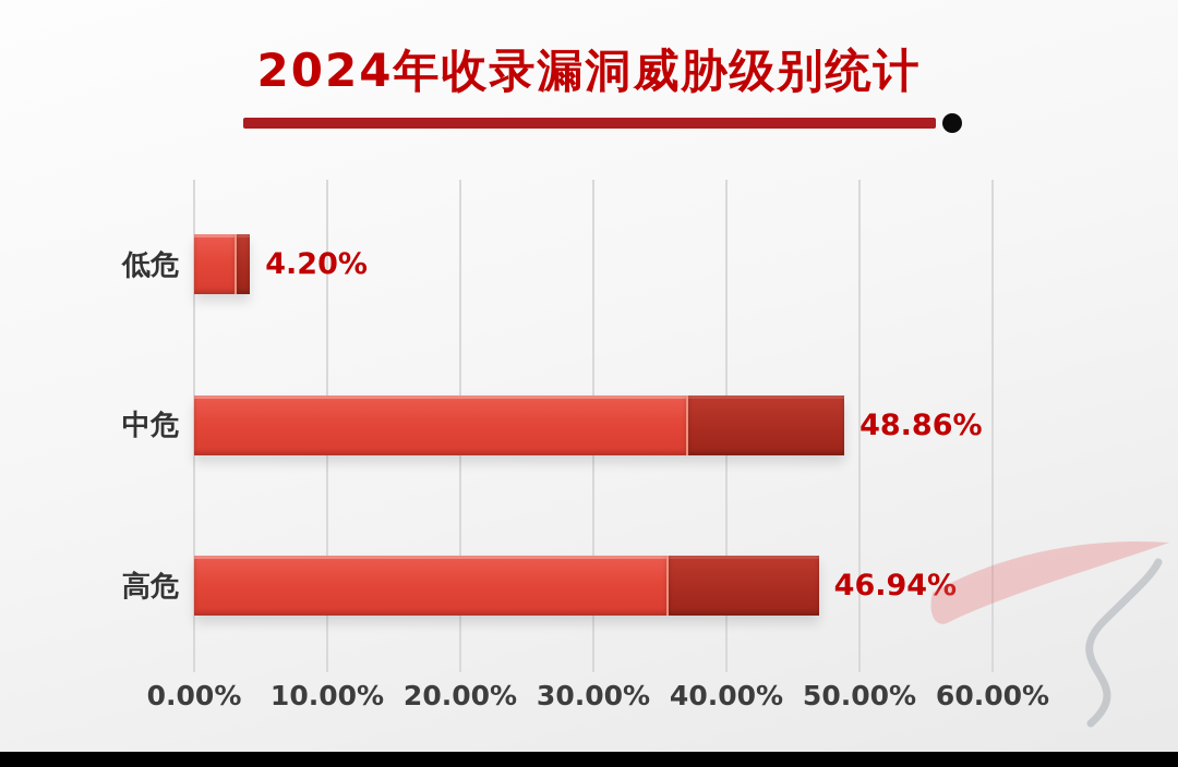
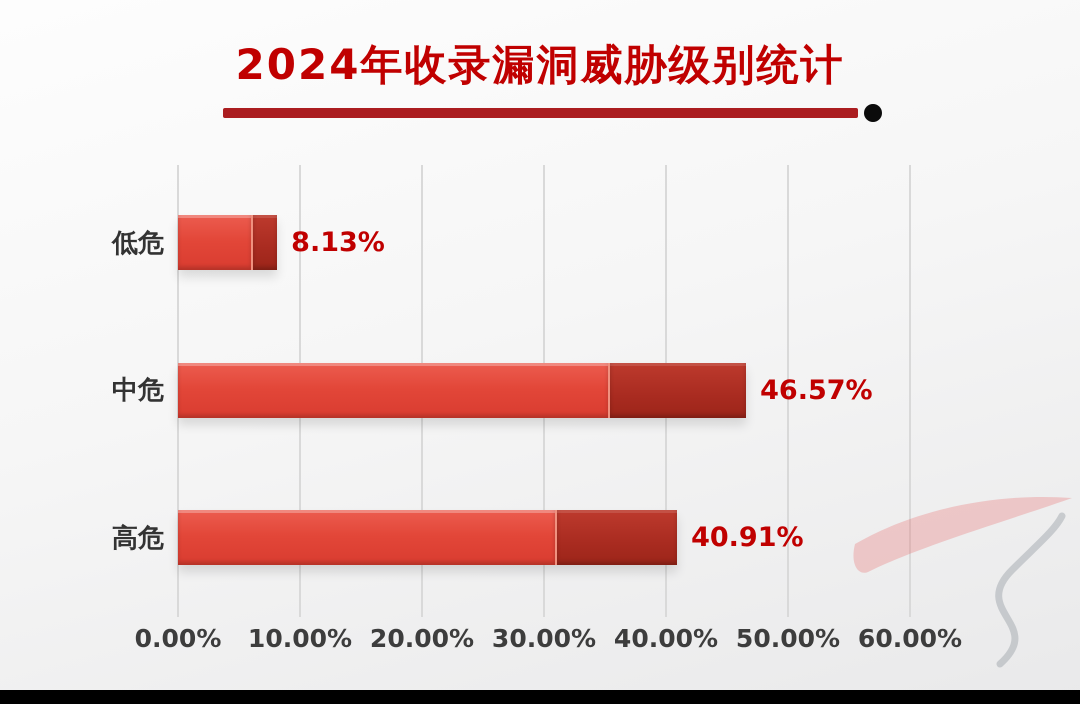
低危: 4.20% -> 8.13%
中危: 48.86% -> 46.57%
高危: 46.94% -> 40.91%
